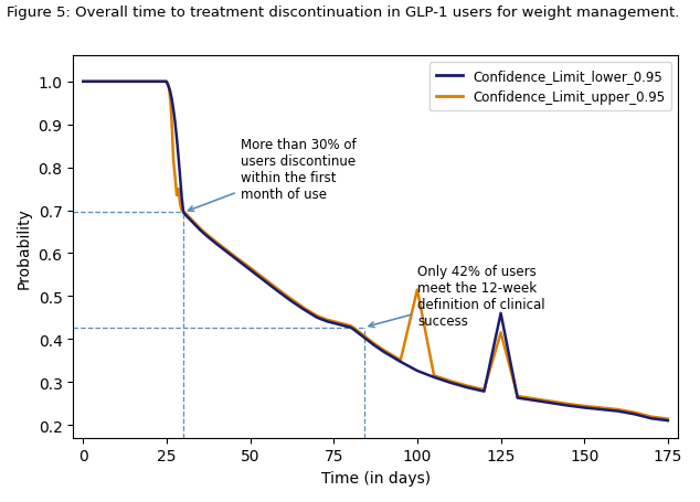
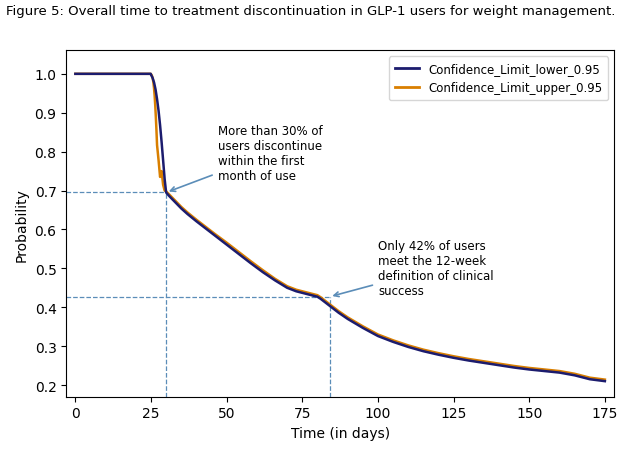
Confidence_Limit_upper_0.95/100: 0.515 -> 0.330
Confidence_Limit_lower_0.95/125: 0.460 -> 0.270
Confidence_Limit_upper_0.95/125: 0.415 -> 0.274
